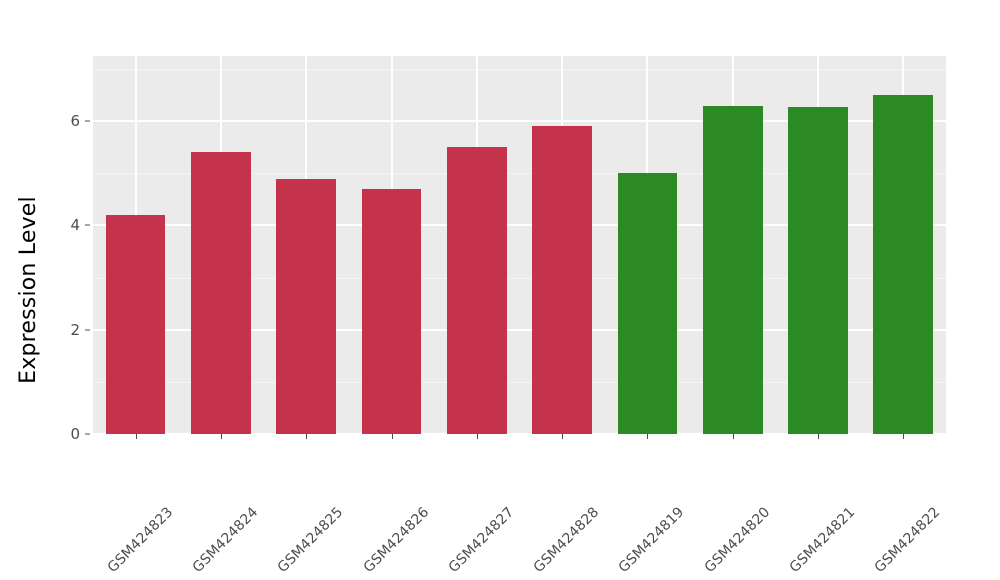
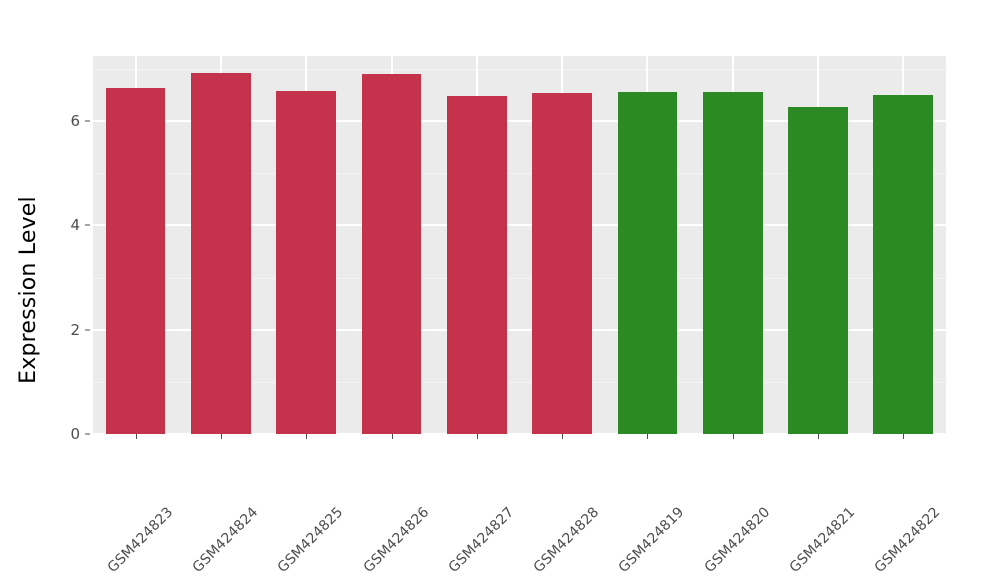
GSM424823: 4.2 -> 6.6
GSM424824: 5.4 -> 6.9
GSM424825: 4.9 -> 6.6
GSM424826: 4.7 -> 6.9
GSM424827: 5.5 -> 6.5
GSM424828: 5.9 -> 6.5
GSM424819: 5.0 -> 6.6
GSM424820: 6.3 -> 6.6
